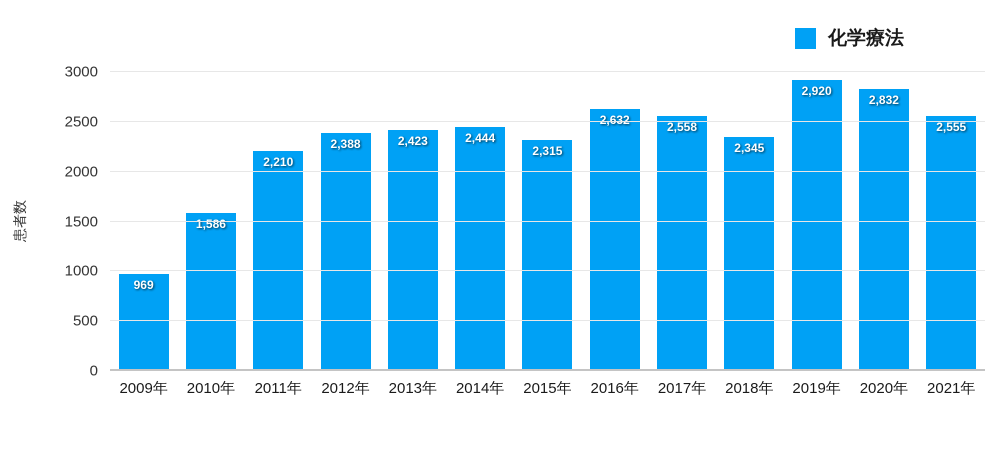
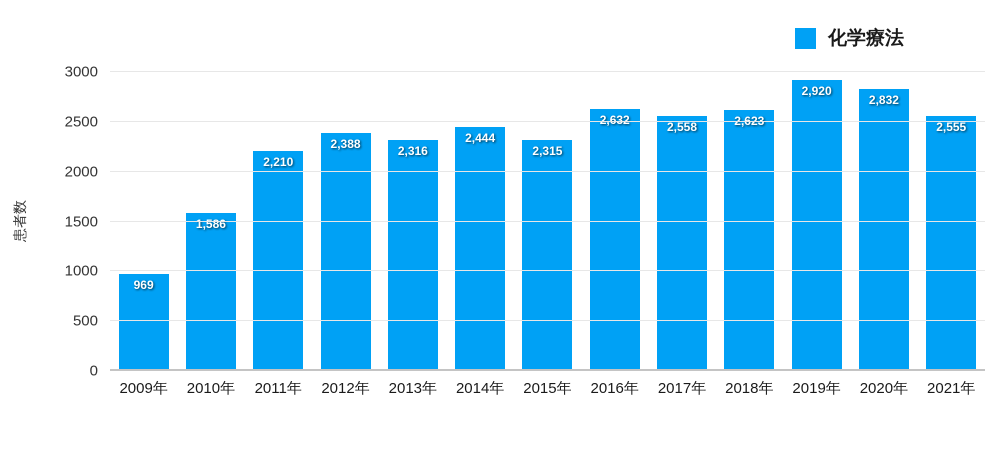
2013年: 2,423 -> 2,316
2018年: 2,345 -> 2,623
